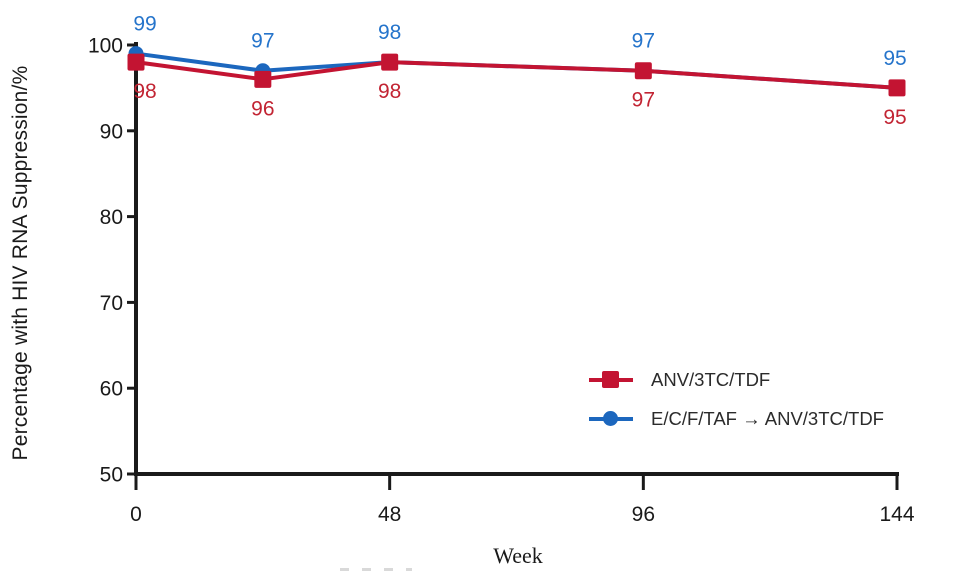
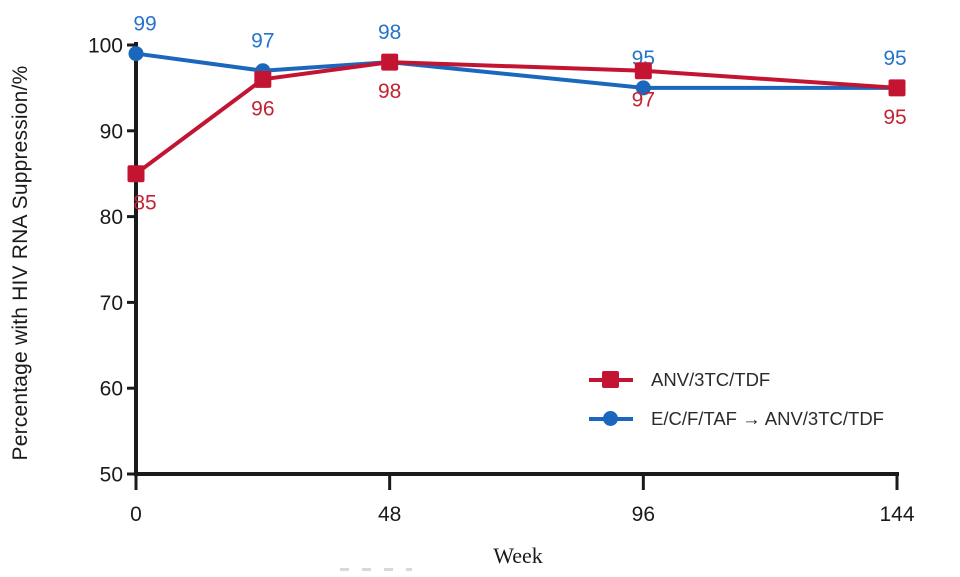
ANV/3TC/TDF/0: 98 -> 85
E/C/F/TAF → ANV/3TC/TDF/96: 97 -> 95
